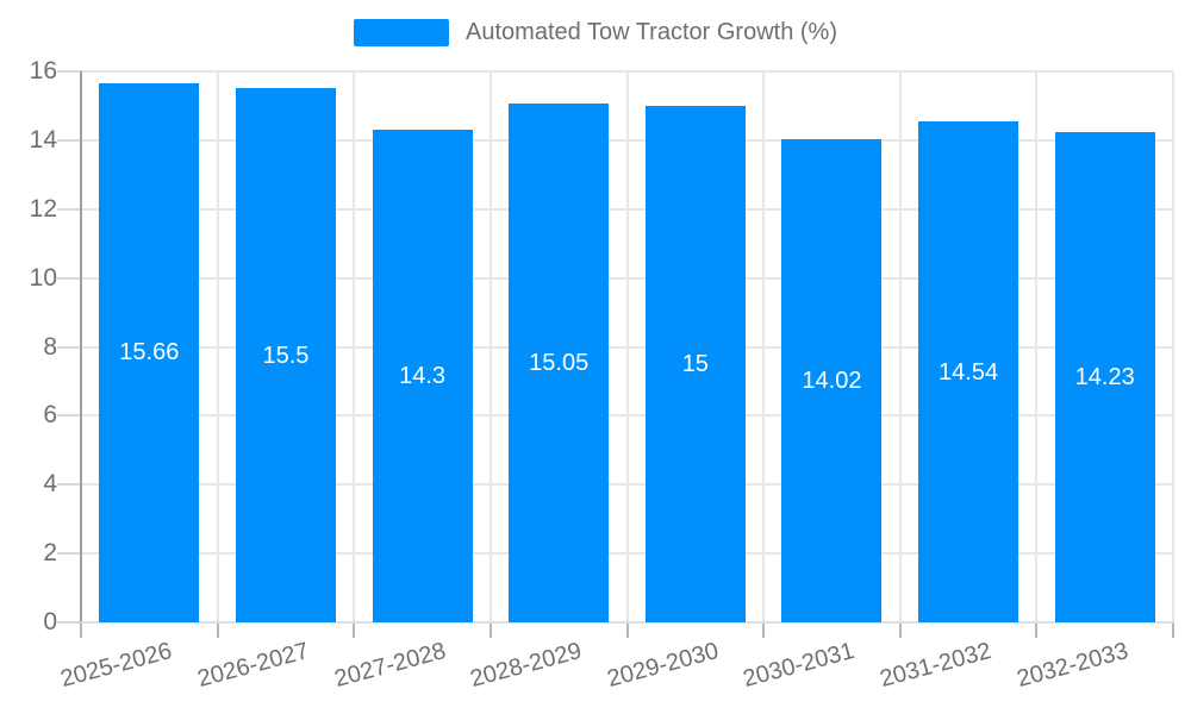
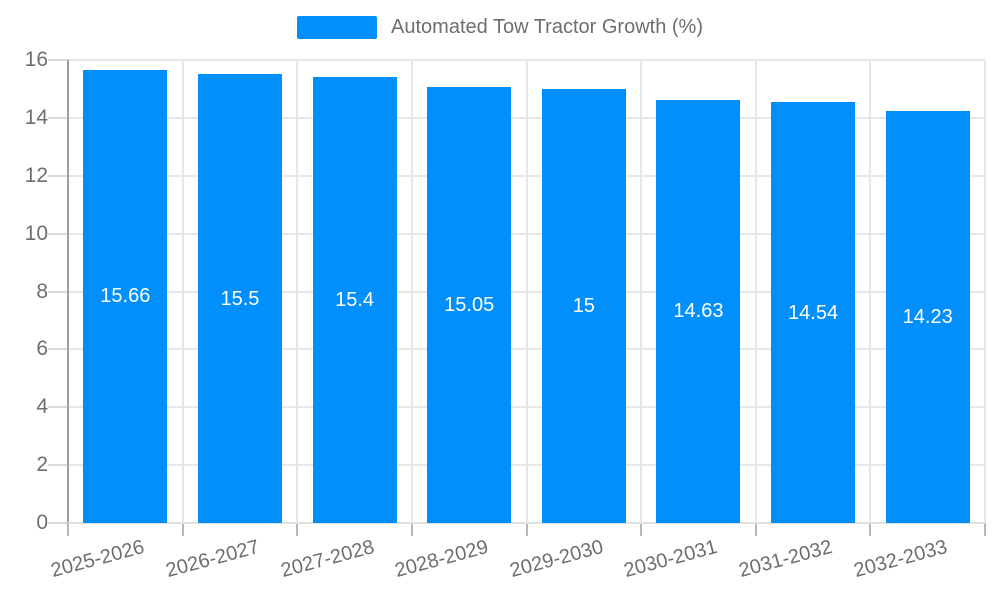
2027-2028: 14.3 -> 15.4
2030-2031: 14.02 -> 14.63
